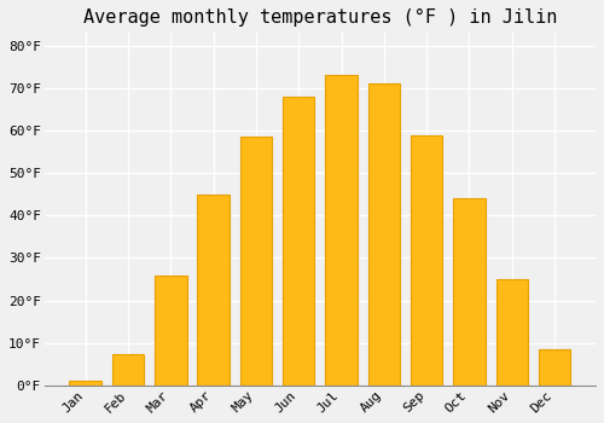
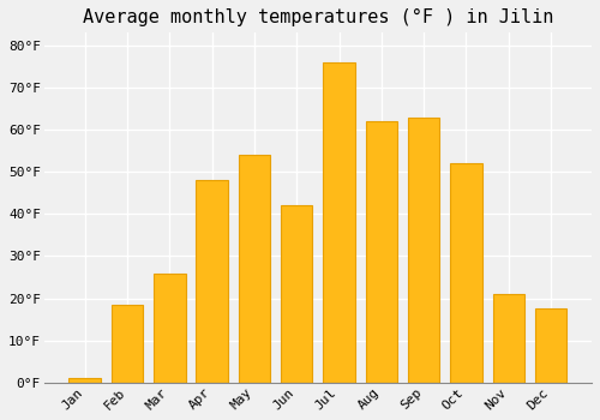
Feb: 7.5°F -> 18.5°F
Apr: 45.0°F -> 48.0°F
May: 58.5°F -> 54.0°F
Jun: 68.0°F -> 42.0°F
Jul: 73.0°F -> 76.0°F
Aug: 71.0°F -> 62.0°F
Sep: 59.0°F -> 63.0°F
Oct: 44.0°F -> 52.0°F
Nov: 25.0°F -> 21.0°F
Dec: 8.5°F -> 17.5°F
